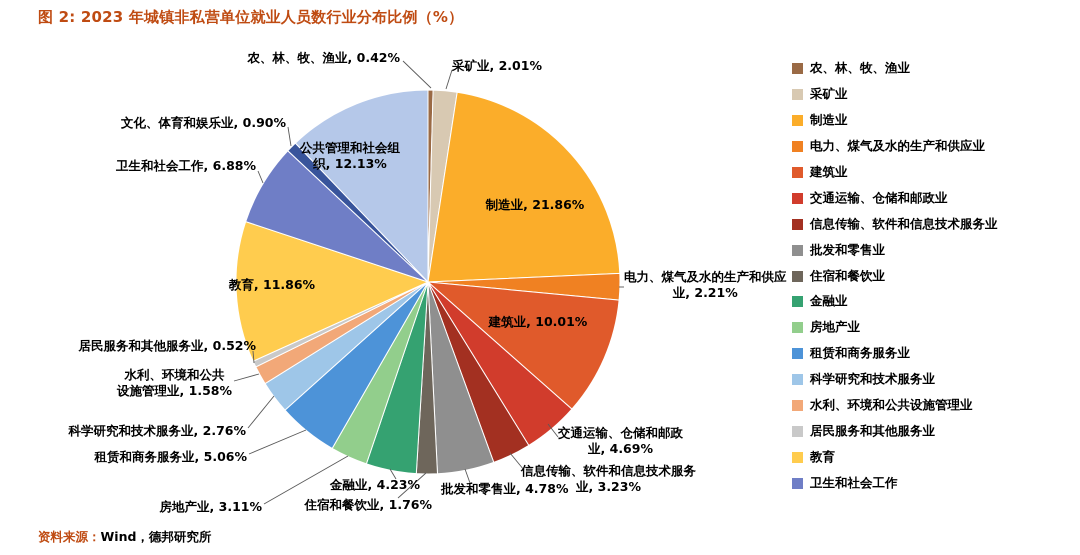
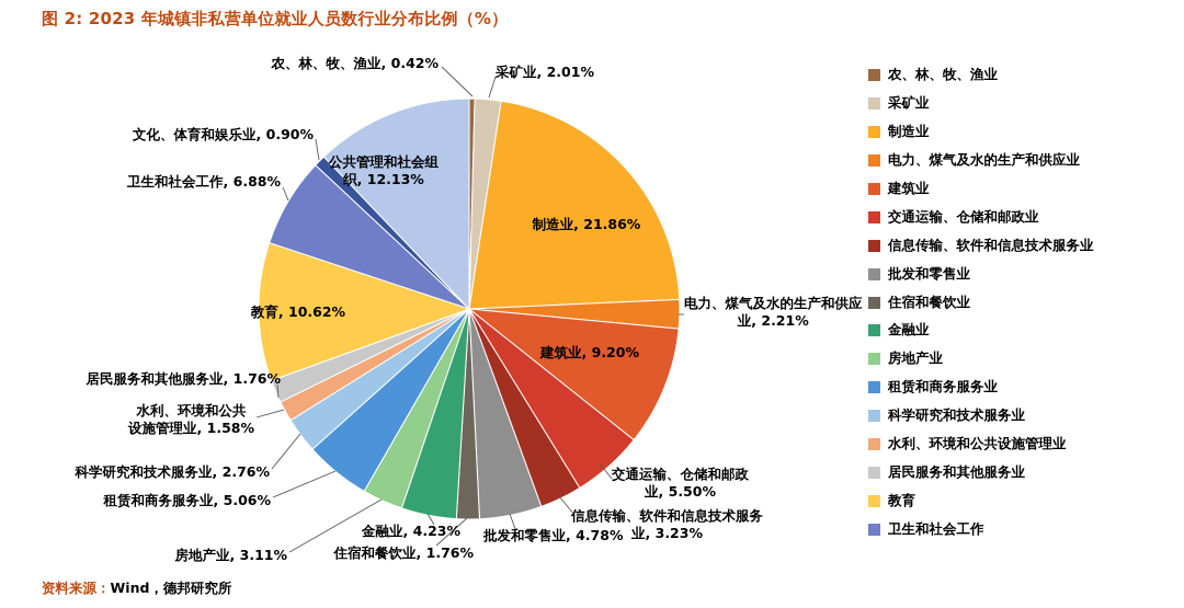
建筑业: 10.01% -> 9.20%
交通运输、仓储和邮政业: 4.69% -> 5.50%
居民服务和其他服务业: 0.52% -> 1.76%
教育: 11.86% -> 10.62%
